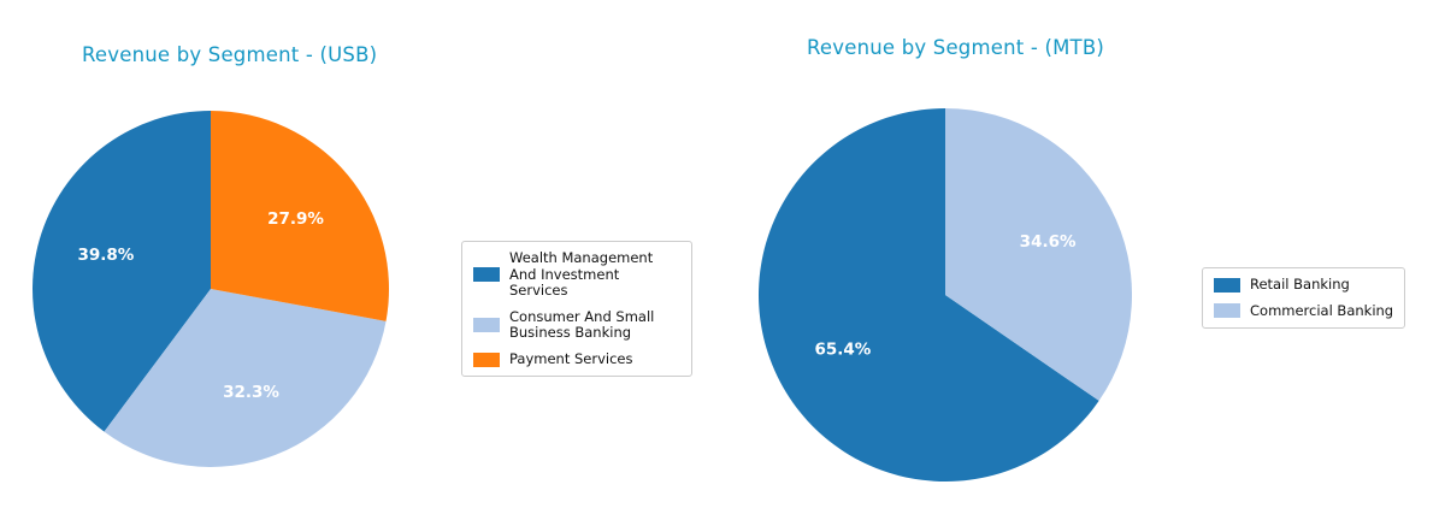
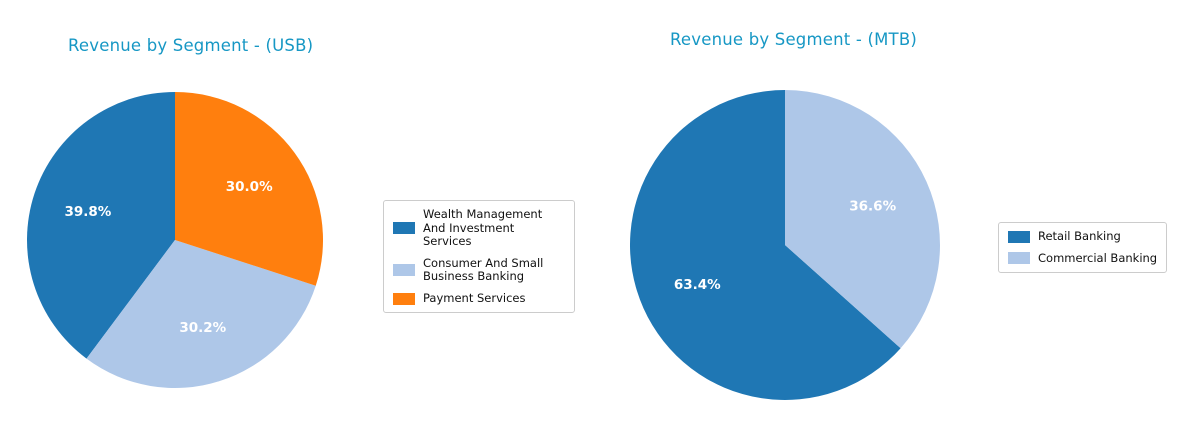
Revenue by Segment - (USB)/Consumer And Small Business Banking: 32.3% -> 30.2%
Revenue by Segment - (USB)/Payment Services: 27.9% -> 30.0%
Revenue by Segment - (MTB)/Retail Banking: 65.4% -> 63.4%
Revenue by Segment - (MTB)/Commercial Banking: 34.6% -> 36.6%
